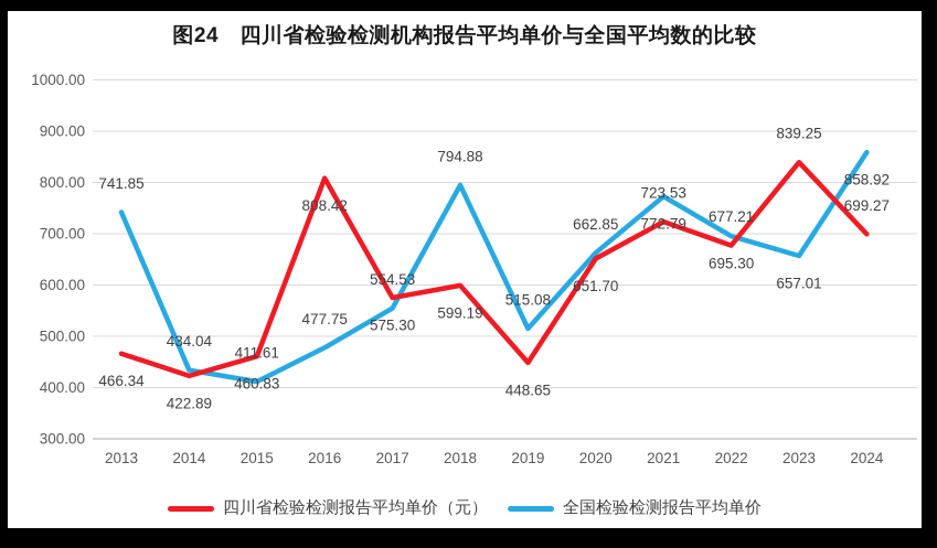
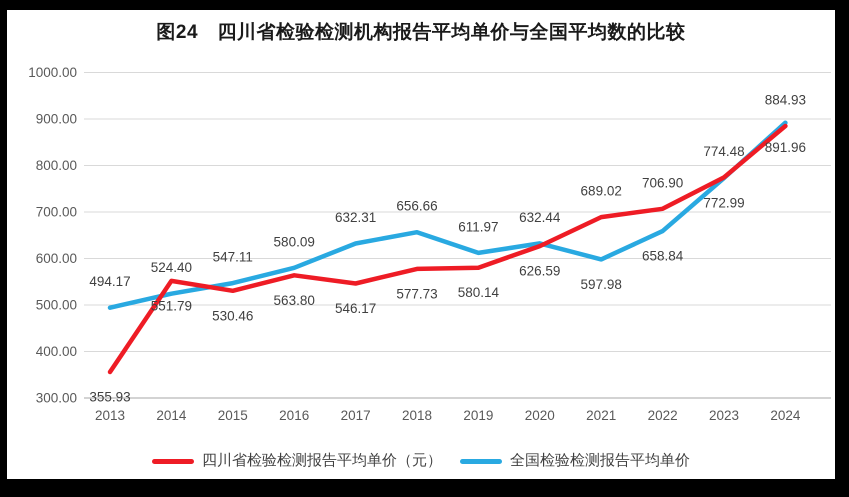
四川省检验检测报告平均单价（元）/2013: 466.34 -> 355.93
全国检验检测报告平均单价/2013: 741.85 -> 494.17
四川省检验检测报告平均单价（元）/2014: 422.89 -> 551.79
全国检验检测报告平均单价/2014: 434.04 -> 524.40
四川省检验检测报告平均单价（元）/2015: 460.83 -> 530.46
全国检验检测报告平均单价/2015: 411.61 -> 547.11
四川省检验检测报告平均单价（元）/2016: 808.42 -> 563.80
全国检验检测报告平均单价/2016: 477.75 -> 580.09
四川省检验检测报告平均单价（元）/2017: 575.30 -> 546.17
全国检验检测报告平均单价/2017: 554.53 -> 632.31
四川省检验检测报告平均单价（元）/2018: 599.19 -> 577.73
全国检验检测报告平均单价/2018: 794.88 -> 656.66
四川省检验检测报告平均单价（元）/2019: 448.65 -> 580.14
全国检验检测报告平均单价/2019: 515.08 -> 611.97
四川省检验检测报告平均单价（元）/2020: 651.70 -> 626.59
全国检验检测报告平均单价/2020: 662.85 -> 632.44
四川省检验检测报告平均单价（元）/2021: 723.53 -> 689.02
全国检验检测报告平均单价/2021: 772.79 -> 597.98
四川省检验检测报告平均单价（元）/2022: 677.21 -> 706.90
全国检验检测报告平均单价/2022: 695.30 -> 658.84
四川省检验检测报告平均单价（元）/2023: 839.25 -> 774.48
全国检验检测报告平均单价/2023: 657.01 -> 772.99
四川省检验检测报告平均单价（元）/2024: 699.27 -> 884.93
全国检验检测报告平均单价/2024: 858.92 -> 891.96
